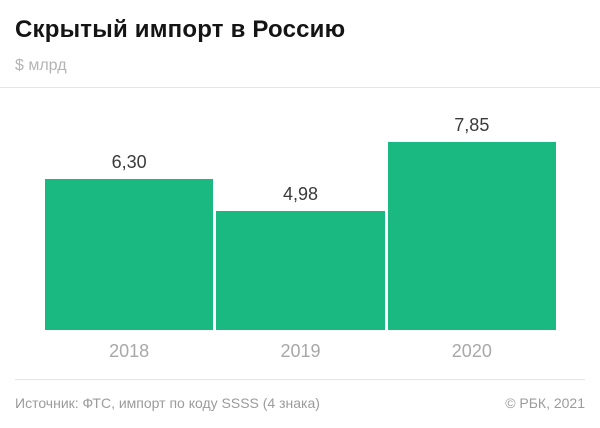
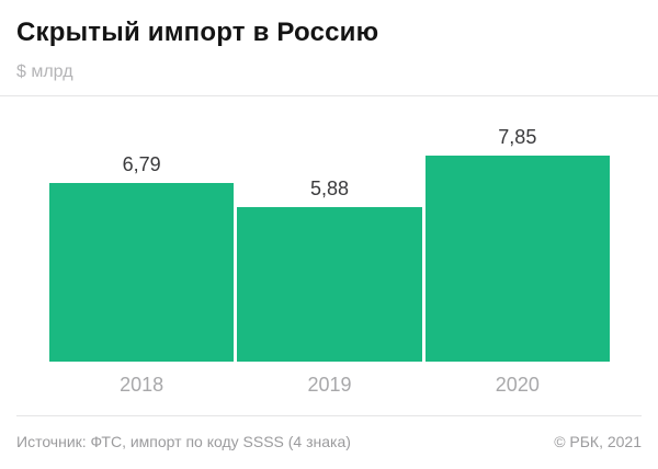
2018: 6,30 -> 6,79
2019: 4,98 -> 5,88
